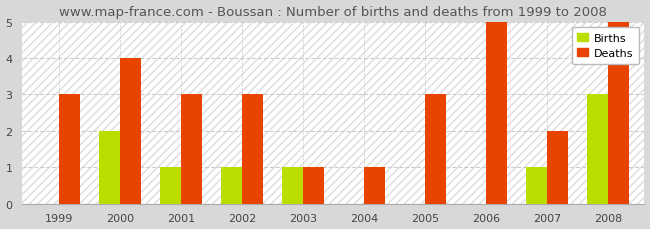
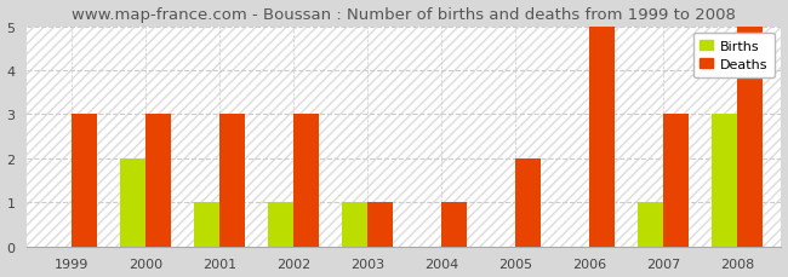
Deaths/2000: 4 -> 3
Deaths/2005: 3 -> 2
Deaths/2007: 2 -> 3
